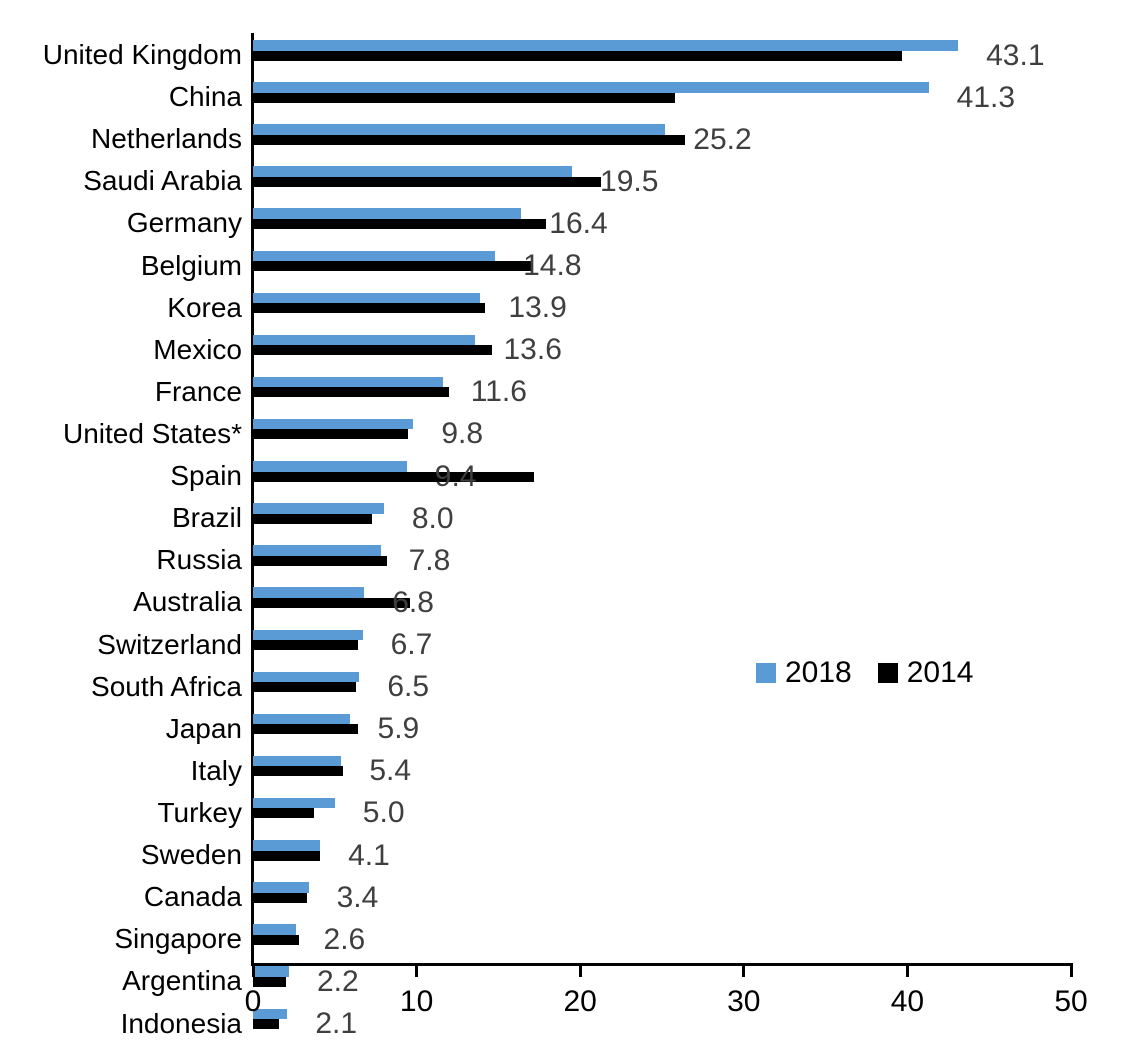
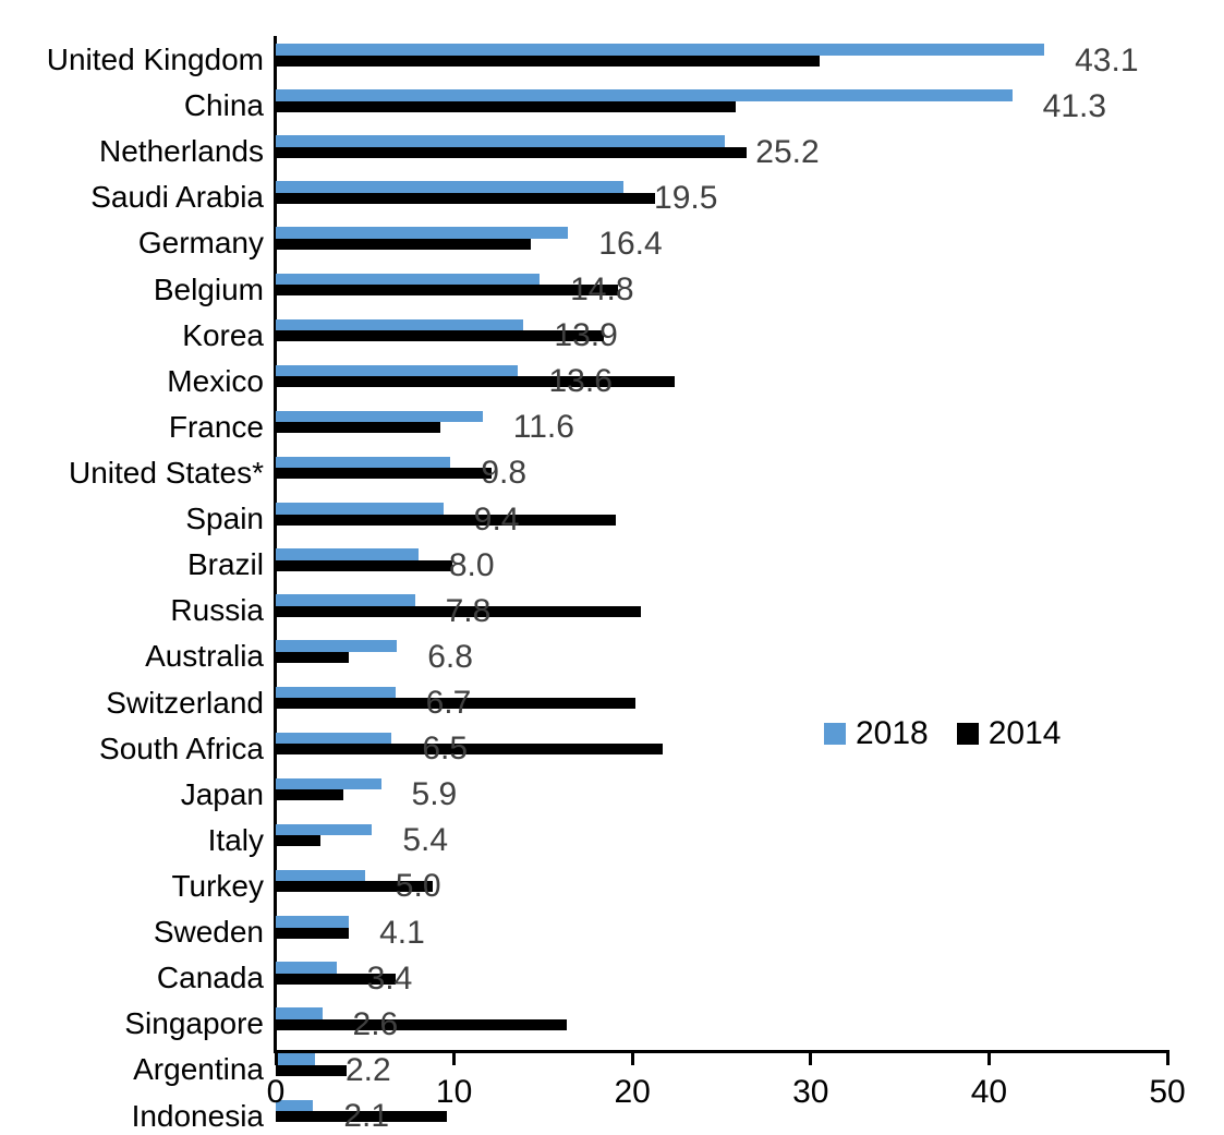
2014/United Kingdom: 39.7 -> 30.5
2014/Germany: 17.9 -> 14.3
2014/Belgium: 17.0 -> 19.2
2014/Korea: 14.2 -> 18.4
2014/Mexico: 14.6 -> 22.4
2014/France: 12.0 -> 9.2
2014/United States*: 9.5 -> 12.1
2014/Spain: 17.2 -> 19.1
2014/Brazil: 7.3 -> 9.9
2014/Russia: 8.2 -> 20.5
2014/Australia: 9.6 -> 4.1
2014/Switzerland: 6.4 -> 20.2
2014/South Africa: 6.3 -> 21.7
2014/Japan: 6.4 -> 3.8
2014/Italy: 5.5 -> 2.5
2014/Turkey: 3.7 -> 8.8
2014/Canada: 3.3 -> 6.7
2014/Singapore: 2.8 -> 16.3
2014/Argentina: 2.0 -> 4.0
2014/Indonesia: 1.6 -> 9.6
